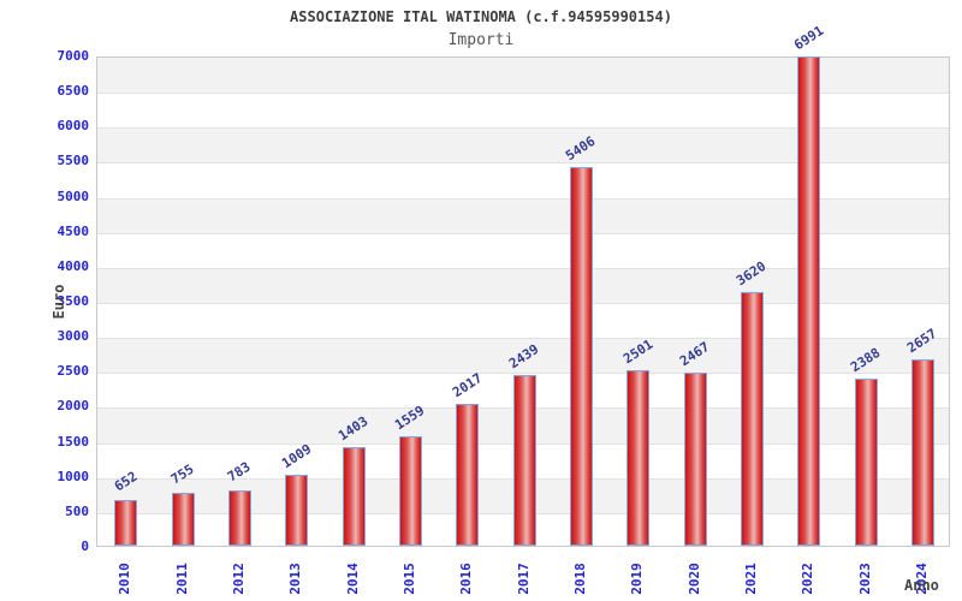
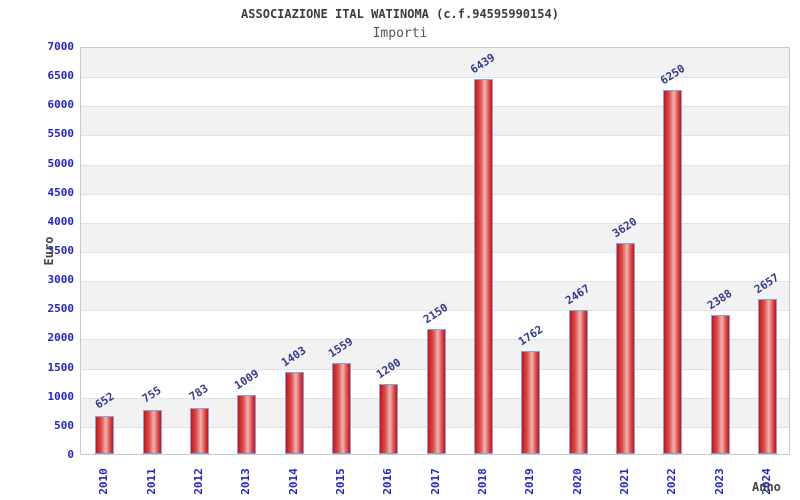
2016: 2017 -> 1200
2017: 2439 -> 2150
2018: 5406 -> 6439
2019: 2501 -> 1762
2022: 6991 -> 6250
